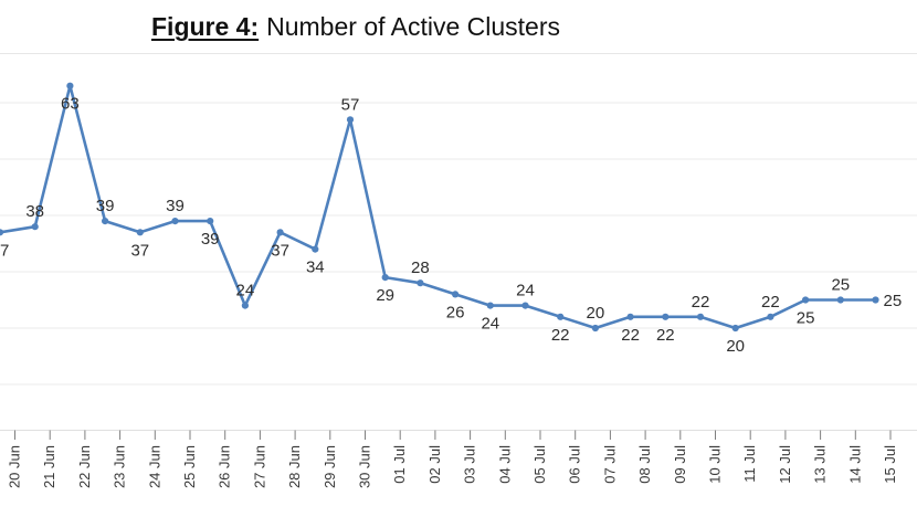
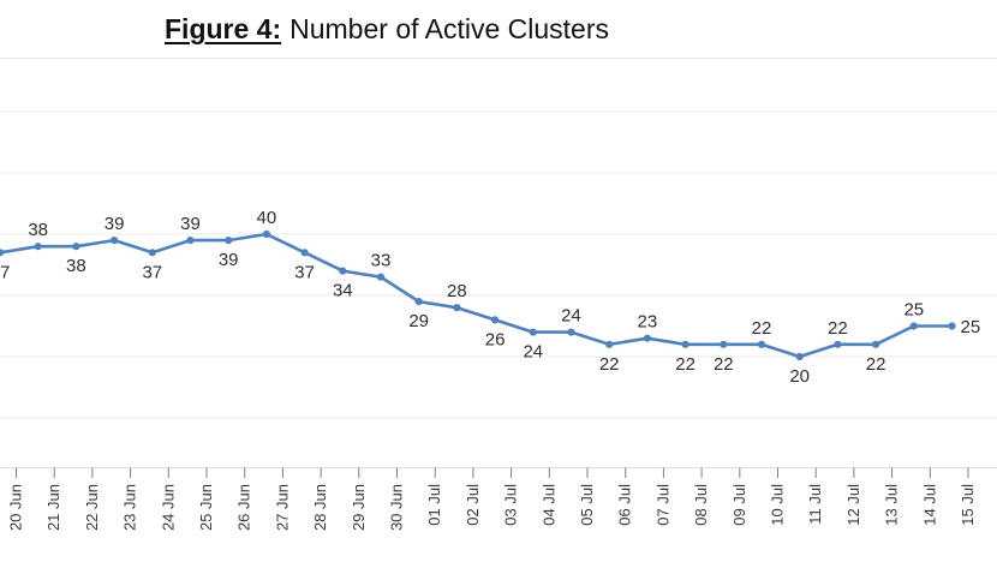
22 Jun: 63 -> 38
27 Jun: 24 -> 40
30 Jun: 57 -> 33
07 Jul: 20 -> 23
13 Jul: 25 -> 22
